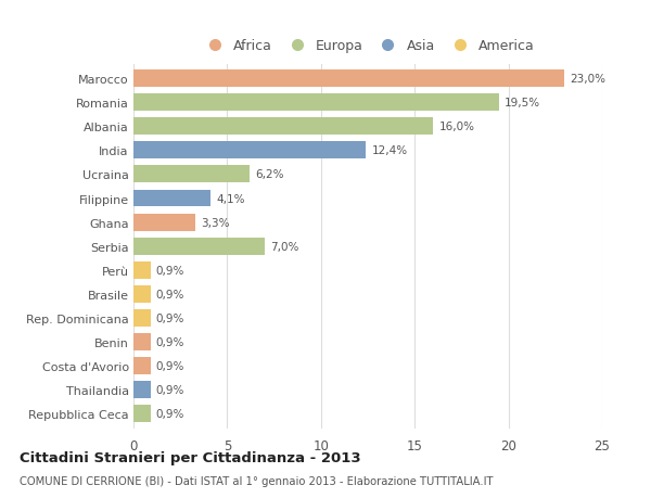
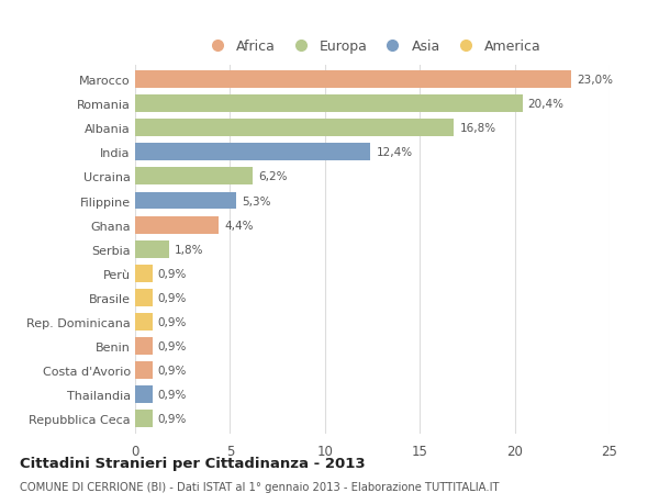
Romania: 19,5% -> 20,4%
Albania: 16,0% -> 16,8%
Filippine: 4,1% -> 5,3%
Ghana: 3,3% -> 4,4%
Serbia: 7,0% -> 1,8%
